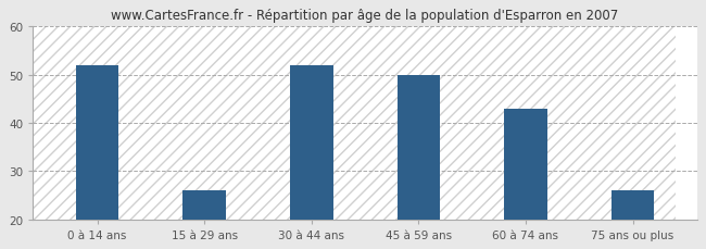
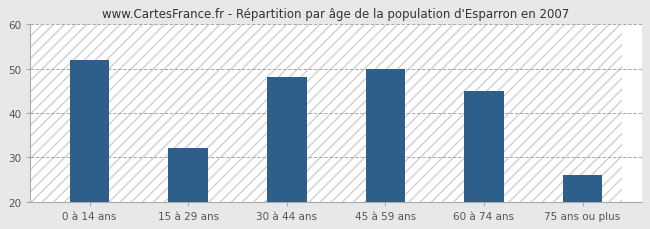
15 à 29 ans: 26 -> 32
30 à 44 ans: 52 -> 48
60 à 74 ans: 43 -> 45
